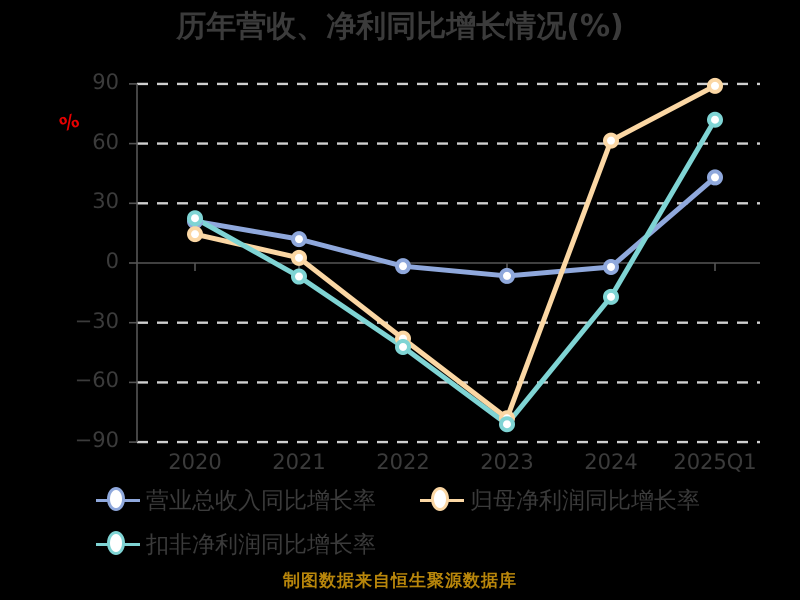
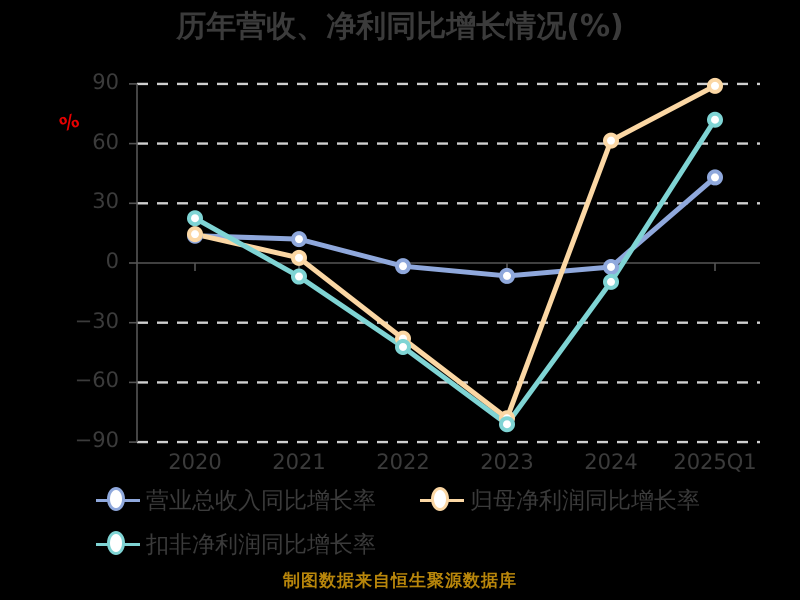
营业总收入同比增长率/2020: 21 -> 14
扣非净利润同比增长率/2024: -17 -> -10
